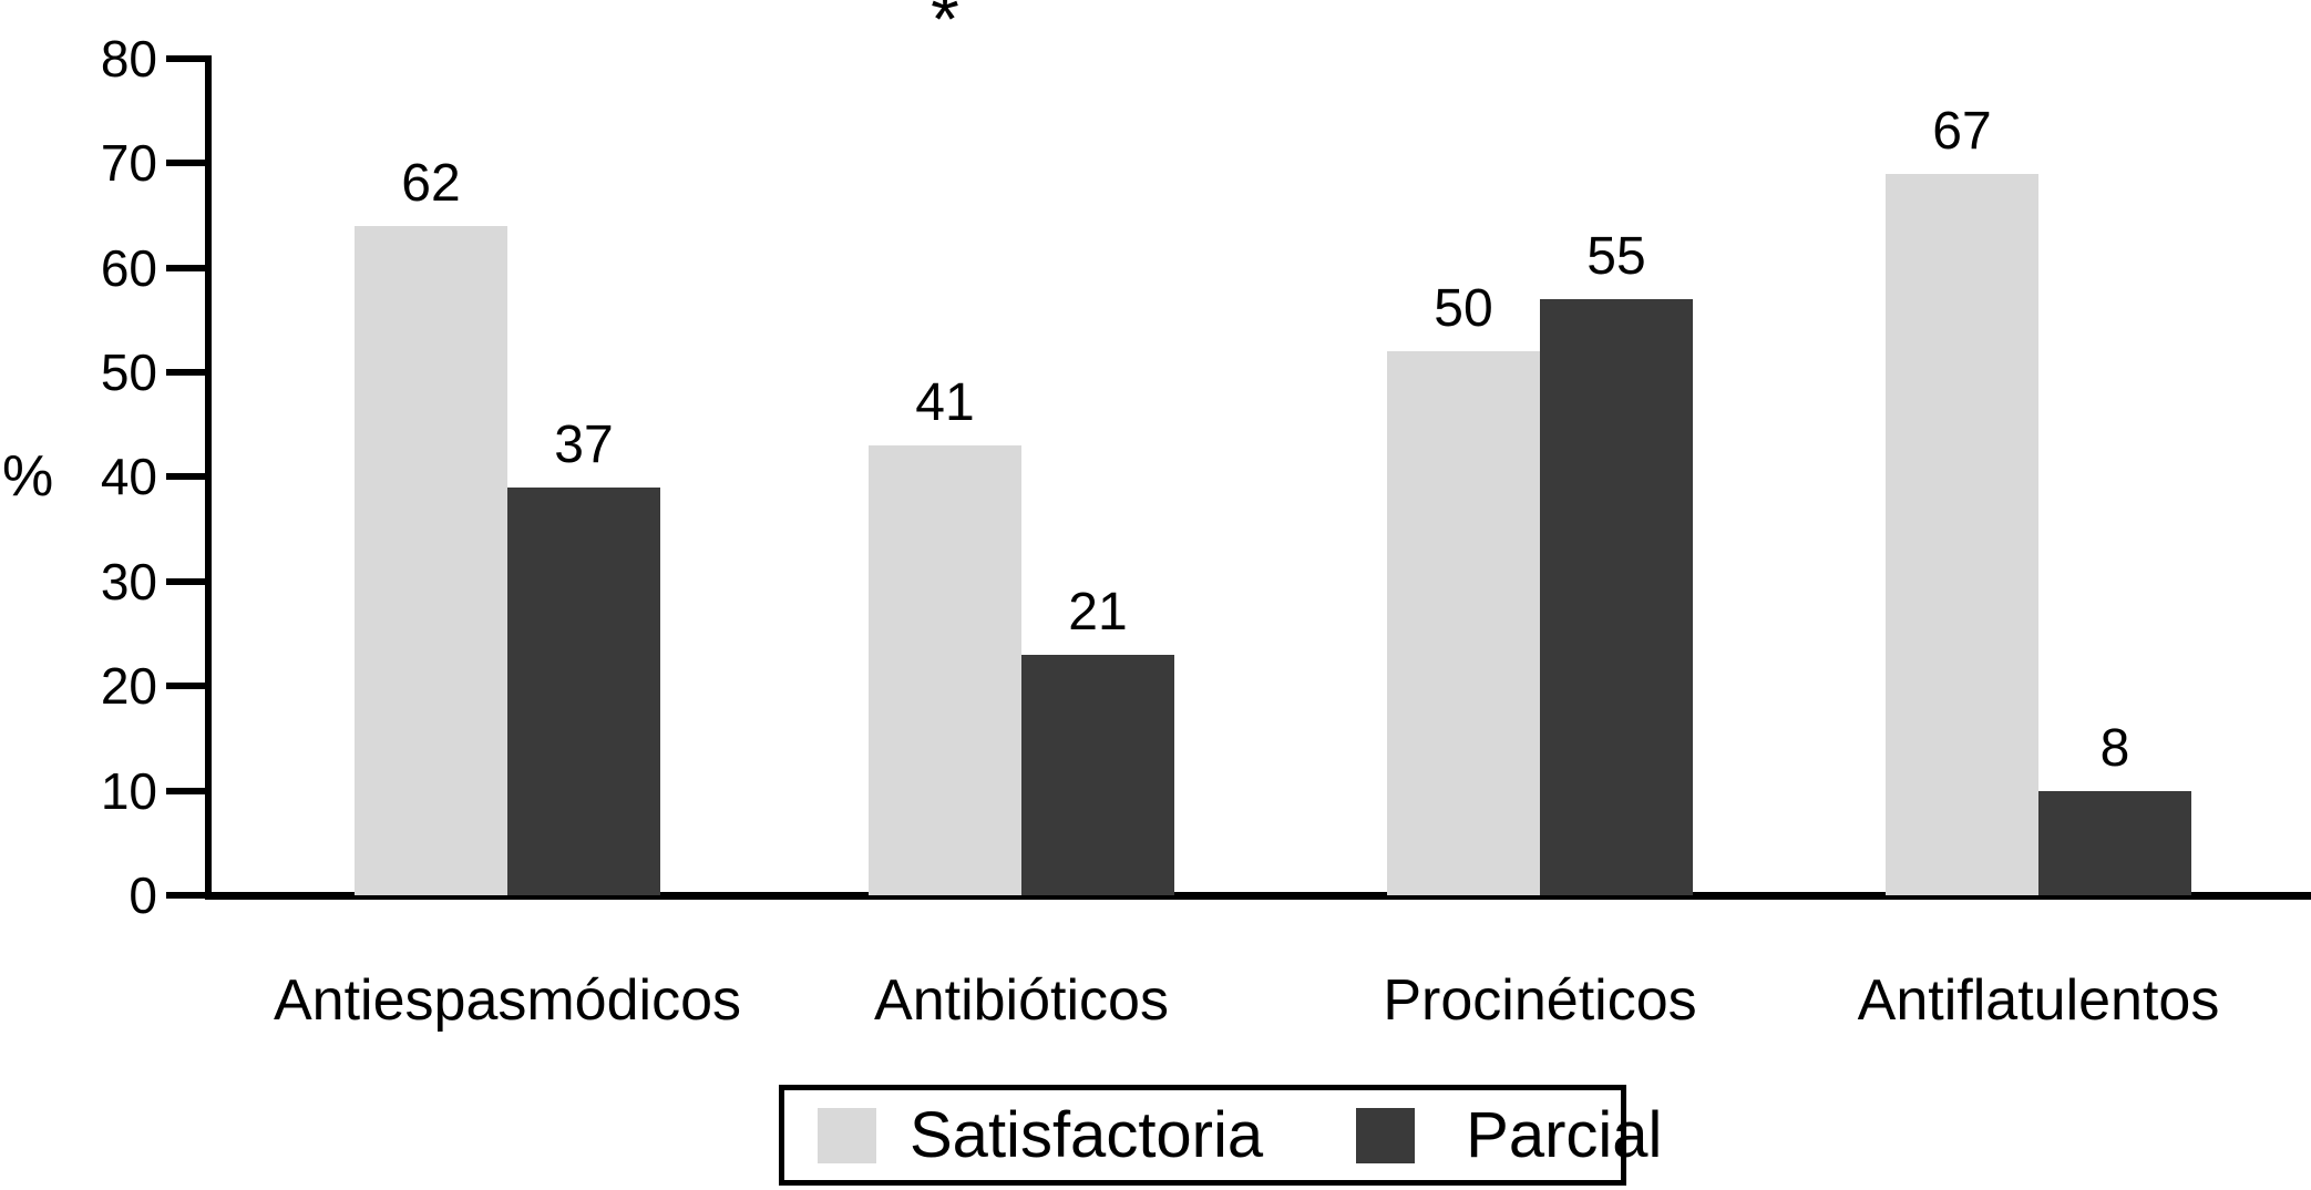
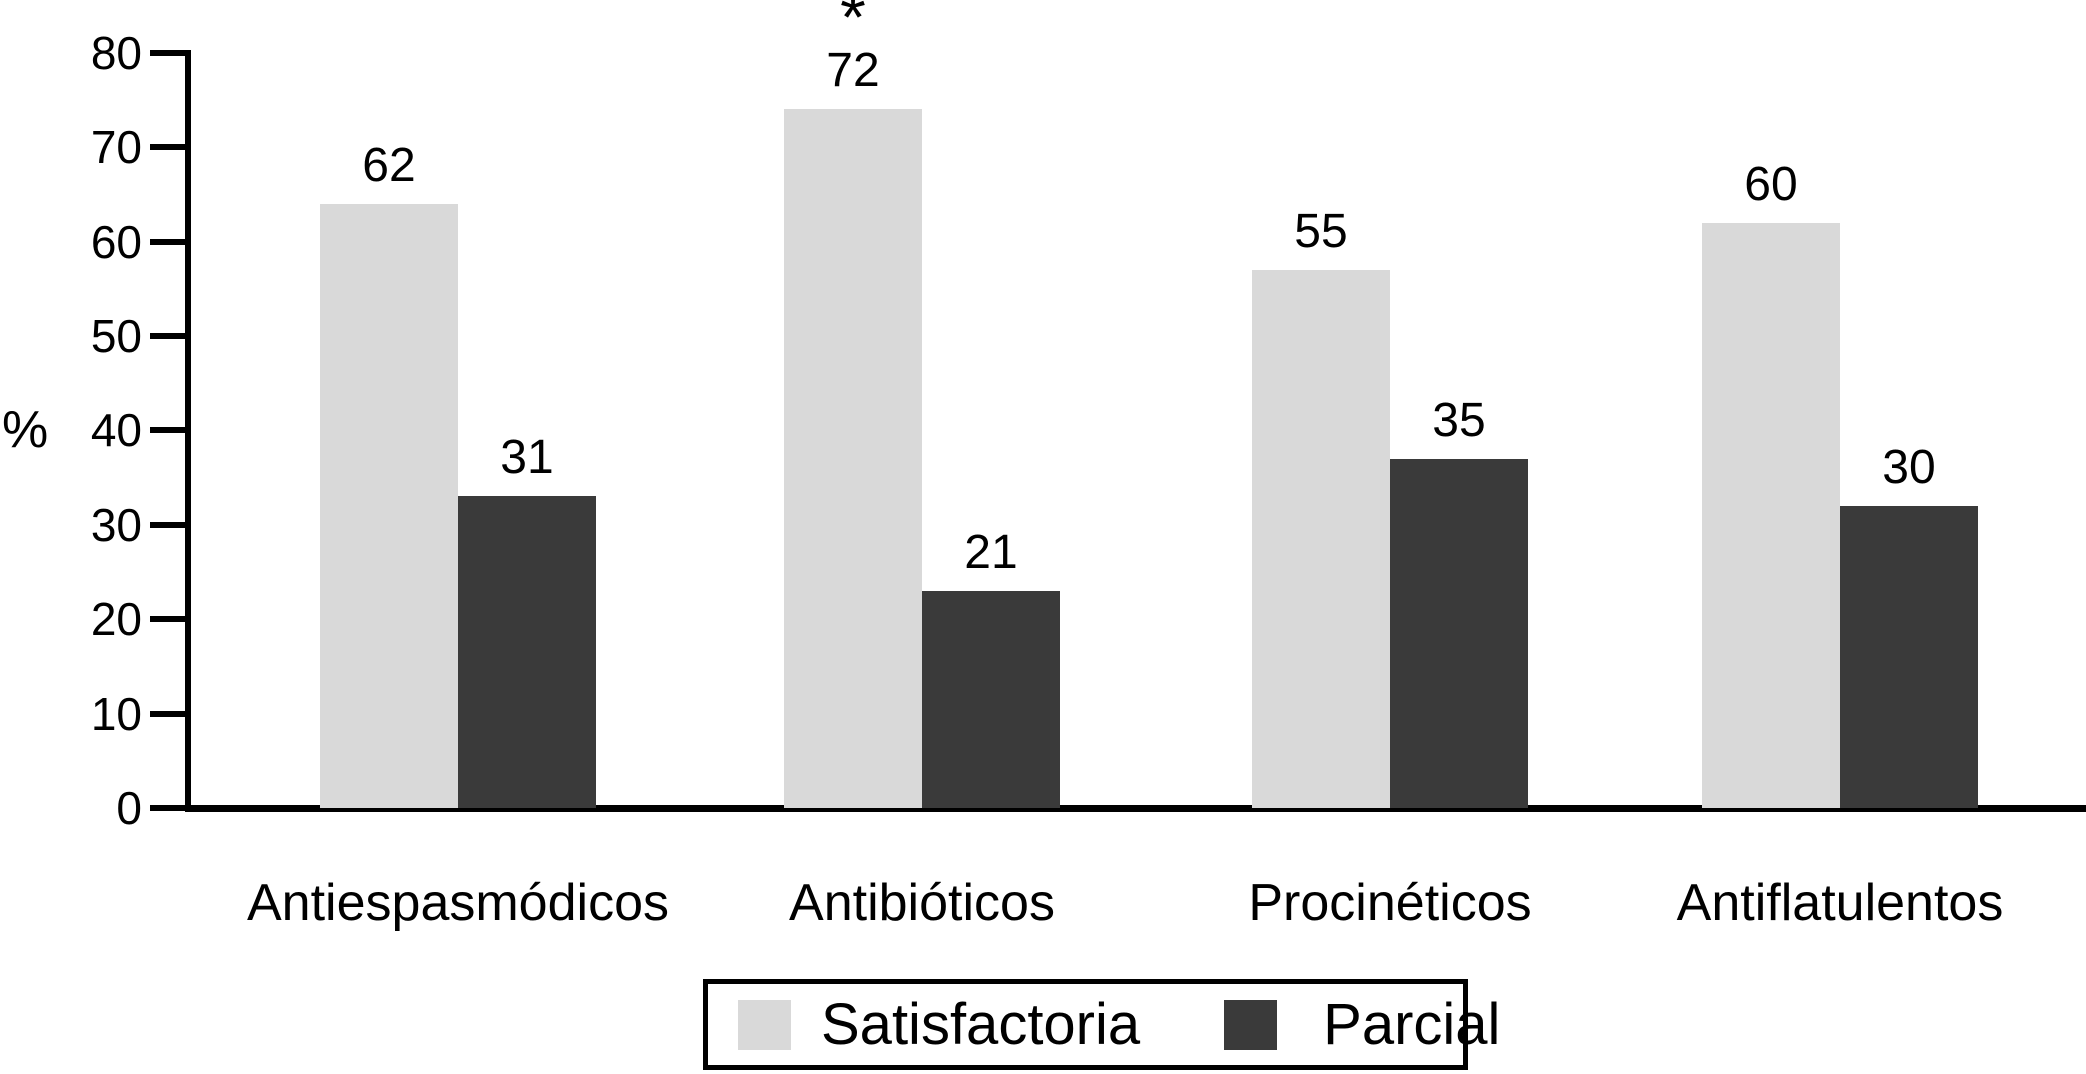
Parcial/Antiespasmódicos: 37 -> 31
Satisfactoria/Antibióticos: 41 -> 72
Satisfactoria/Procinéticos: 50 -> 55
Parcial/Procinéticos: 55 -> 35
Satisfactoria/Antiflatulentos: 67 -> 60
Parcial/Antiflatulentos: 8 -> 30
